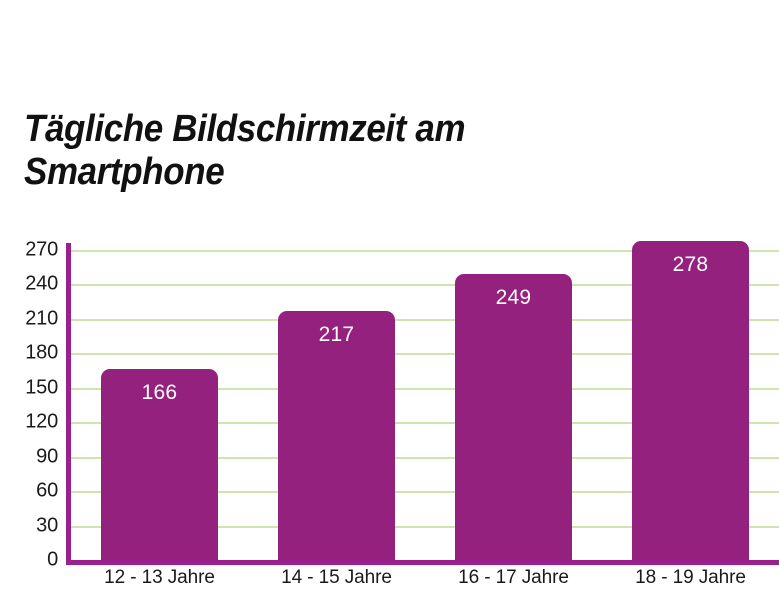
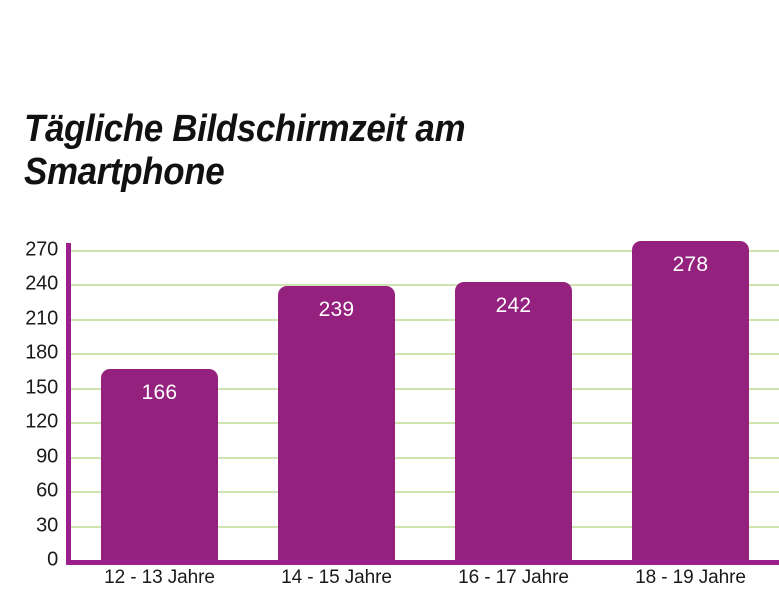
14 - 15 Jahre: 217 -> 239
16 - 17 Jahre: 249 -> 242
